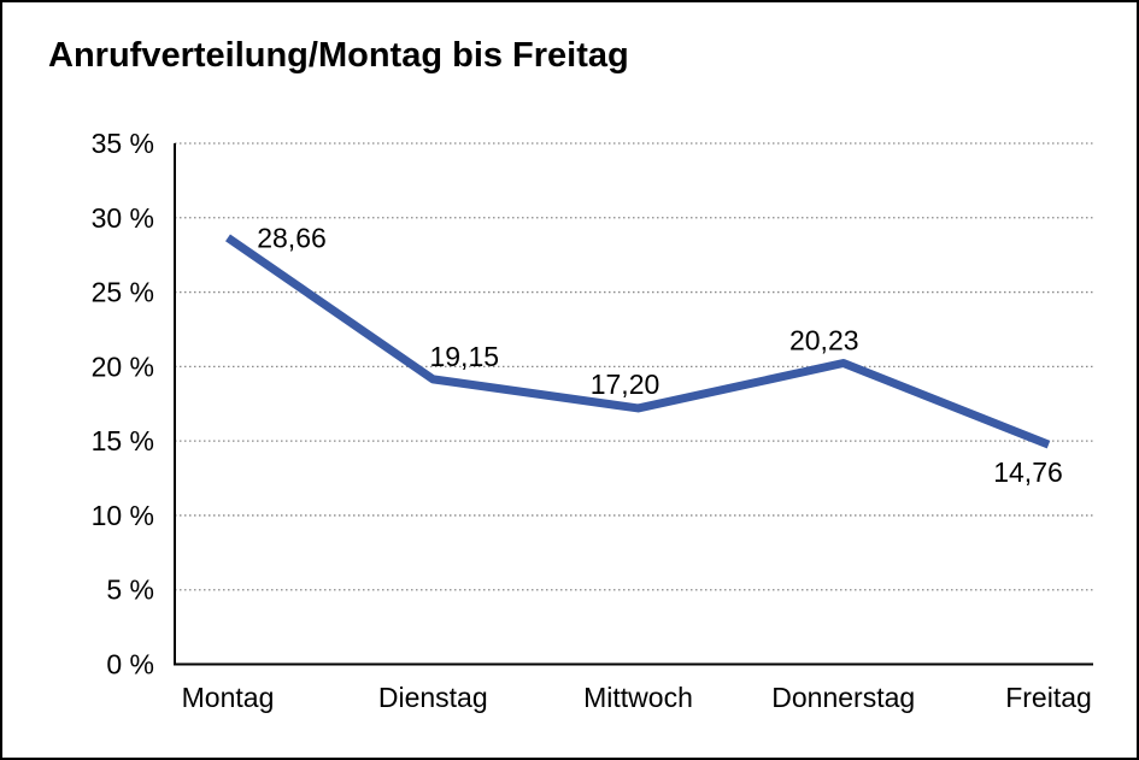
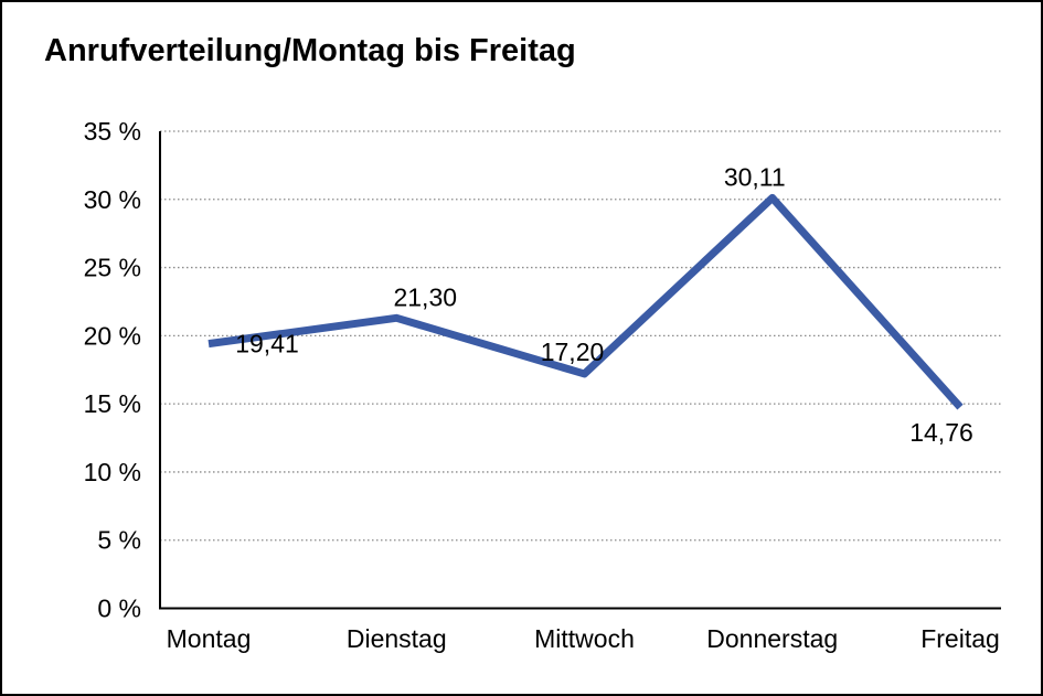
Montag: 28,66 -> 19,41
Dienstag: 19,15 -> 21,30
Donnerstag: 20,23 -> 30,11
